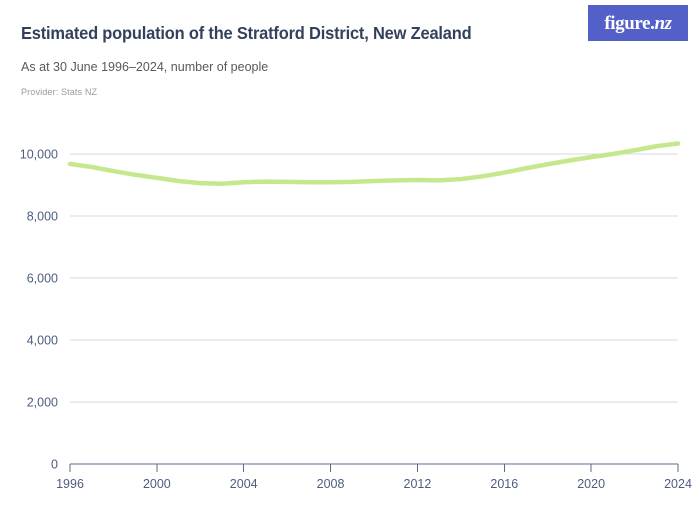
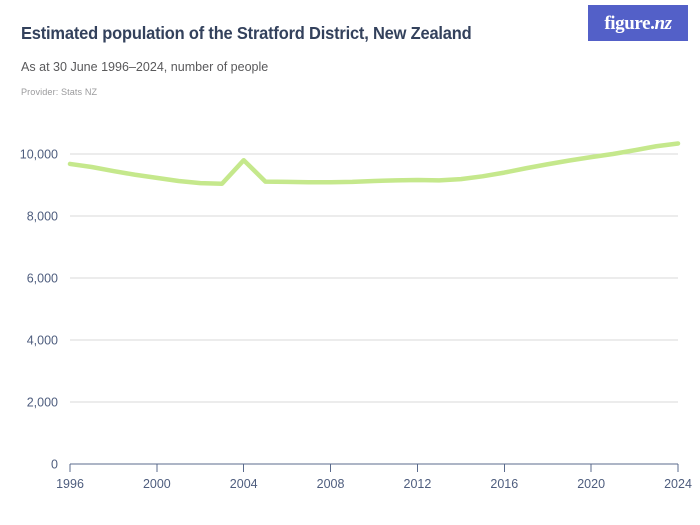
2004: 9100 -> 9800
